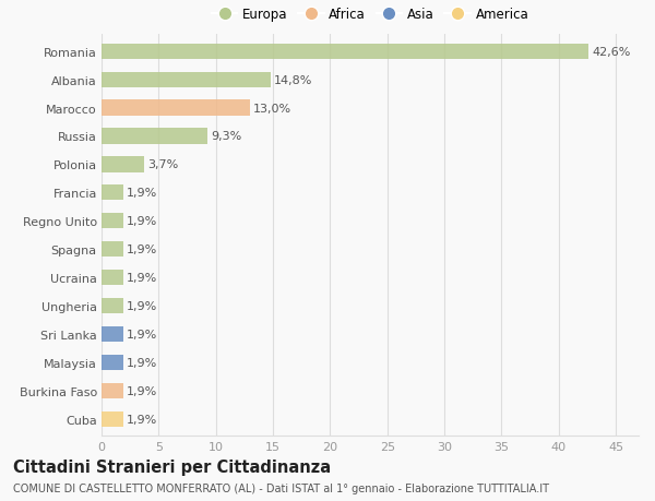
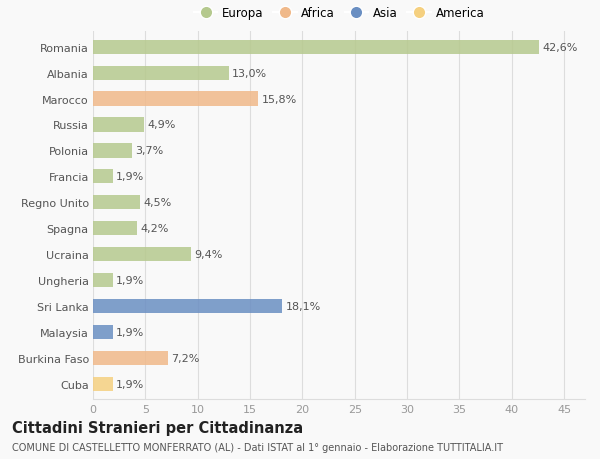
Albania: 14,8% -> 13,0%
Marocco: 13,0% -> 15,8%
Russia: 9,3% -> 4,9%
Regno Unito: 1,9% -> 4,5%
Spagna: 1,9% -> 4,2%
Ucraina: 1,9% -> 9,4%
Sri Lanka: 1,9% -> 18,1%
Burkina Faso: 1,9% -> 7,2%
